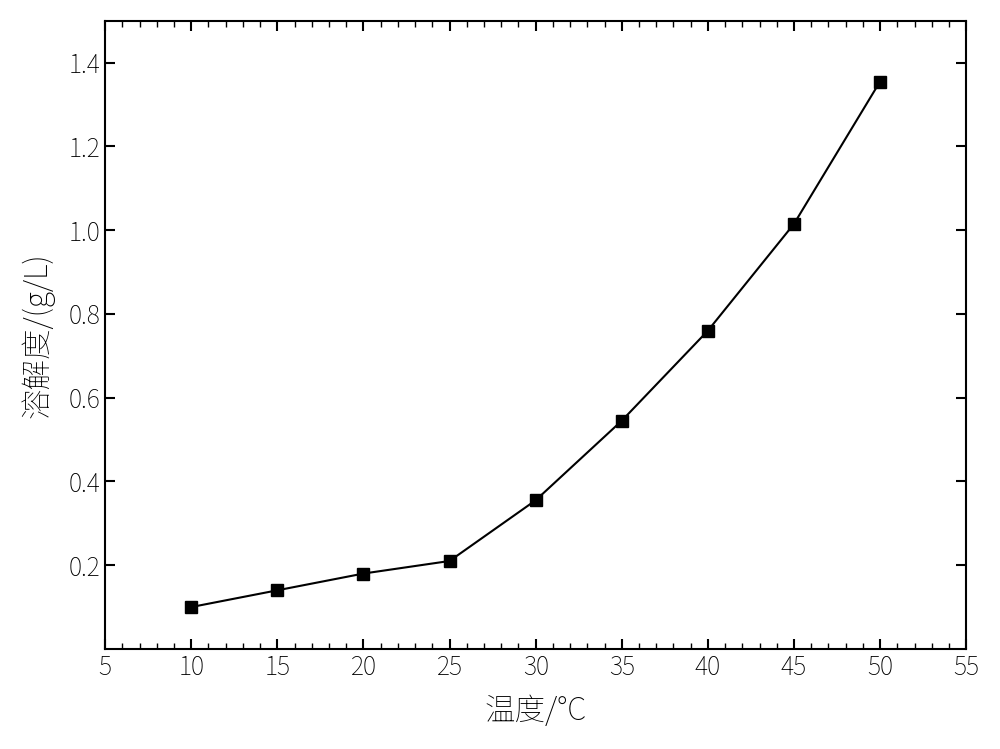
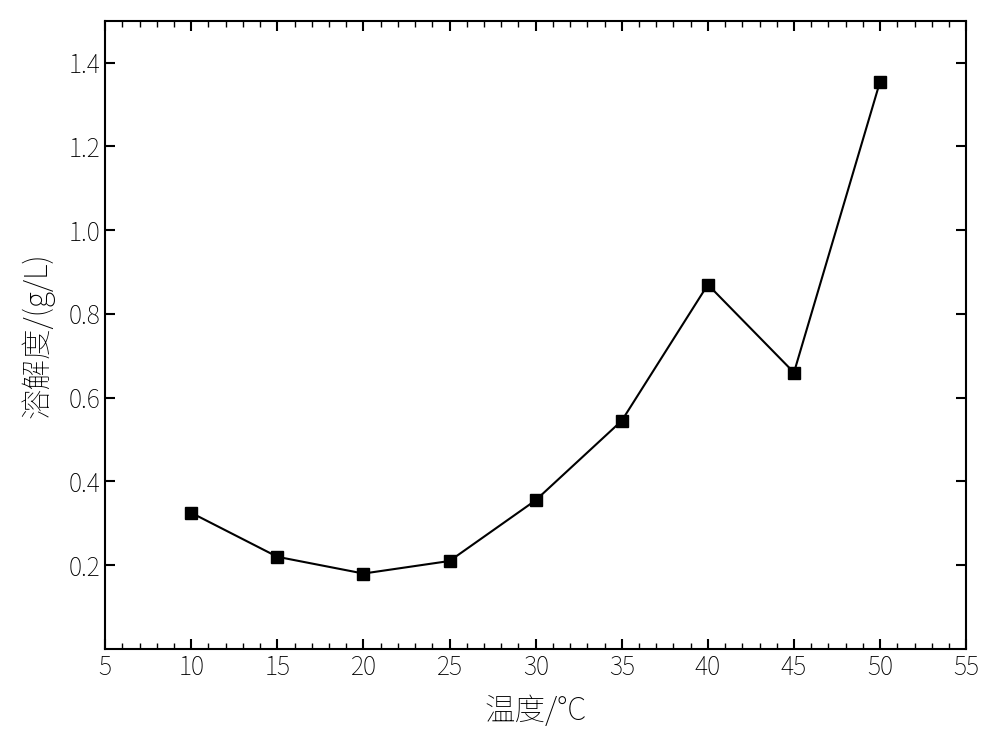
10: 0.100 -> 0.325
15: 0.140 -> 0.220
40: 0.760 -> 0.870
45: 1.015 -> 0.660
